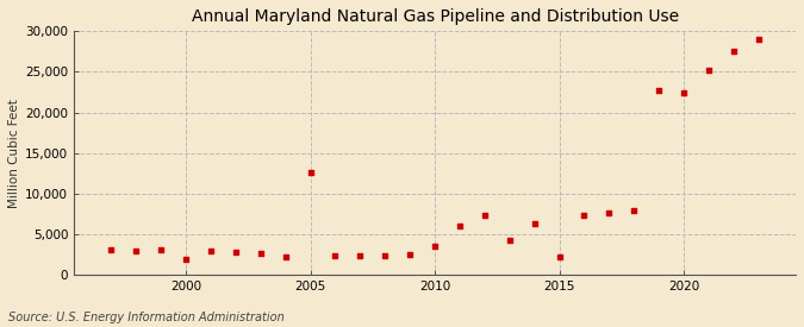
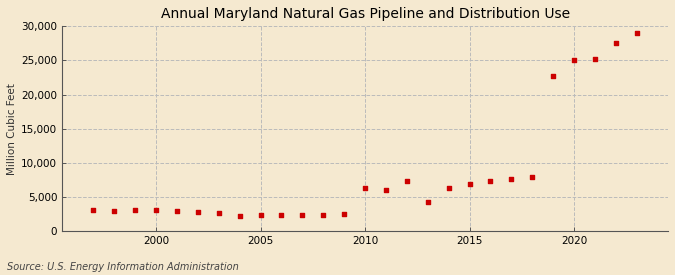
2000: 2,000 -> 3,100
2005: 12,600 -> 2,400
2010: 3,600 -> 6,300
2015: 2,200 -> 6,900
2020: 22,400 -> 25,100
